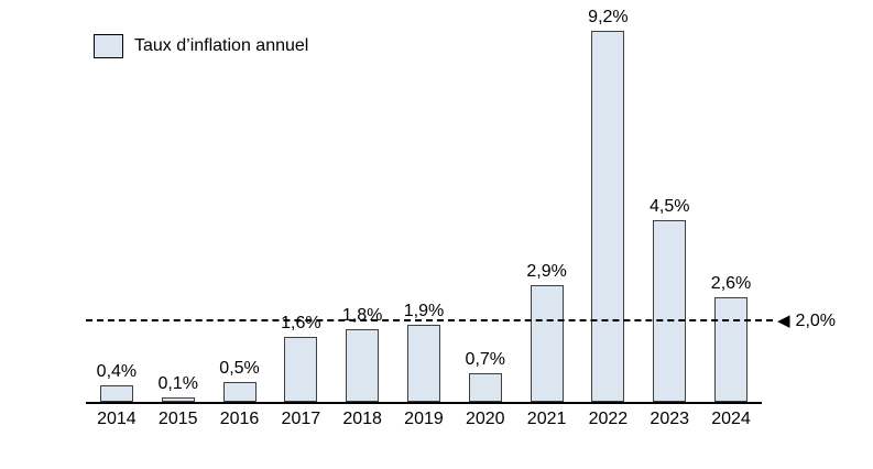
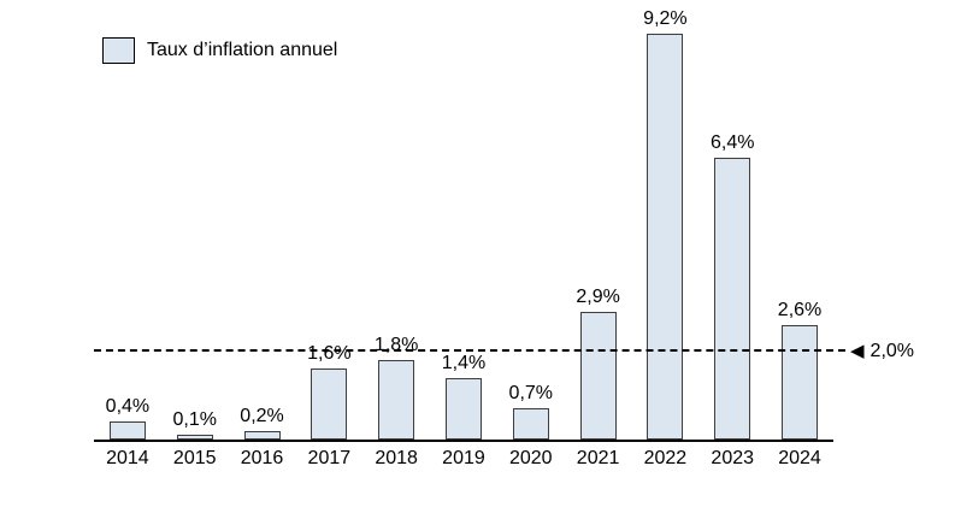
2016: 0,5% -> 0,2%
2019: 1,9% -> 1,4%
2023: 4,5% -> 6,4%
